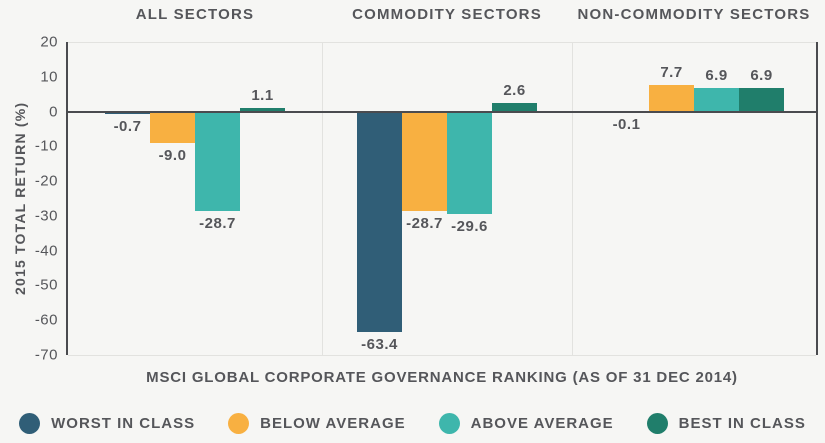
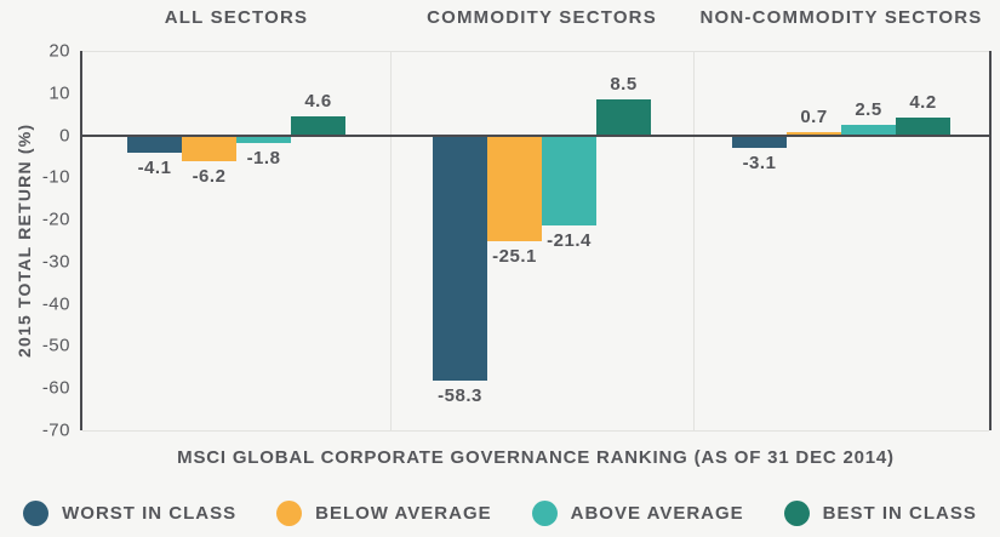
WORST IN CLASS/ALL SECTORS: -0.7 -> -4.1
BELOW AVERAGE/ALL SECTORS: -9.0 -> -6.2
ABOVE AVERAGE/ALL SECTORS: -28.7 -> -1.8
BEST IN CLASS/ALL SECTORS: 1.1 -> 4.6
WORST IN CLASS/COMMODITY SECTORS: -63.4 -> -58.3
BELOW AVERAGE/COMMODITY SECTORS: -28.7 -> -25.1
ABOVE AVERAGE/COMMODITY SECTORS: -29.6 -> -21.4
BEST IN CLASS/COMMODITY SECTORS: 2.6 -> 8.5
WORST IN CLASS/NON-COMMODITY SECTORS: -0.1 -> -3.1
BELOW AVERAGE/NON-COMMODITY SECTORS: 7.7 -> 0.7
ABOVE AVERAGE/NON-COMMODITY SECTORS: 6.9 -> 2.5
BEST IN CLASS/NON-COMMODITY SECTORS: 6.9 -> 4.2
